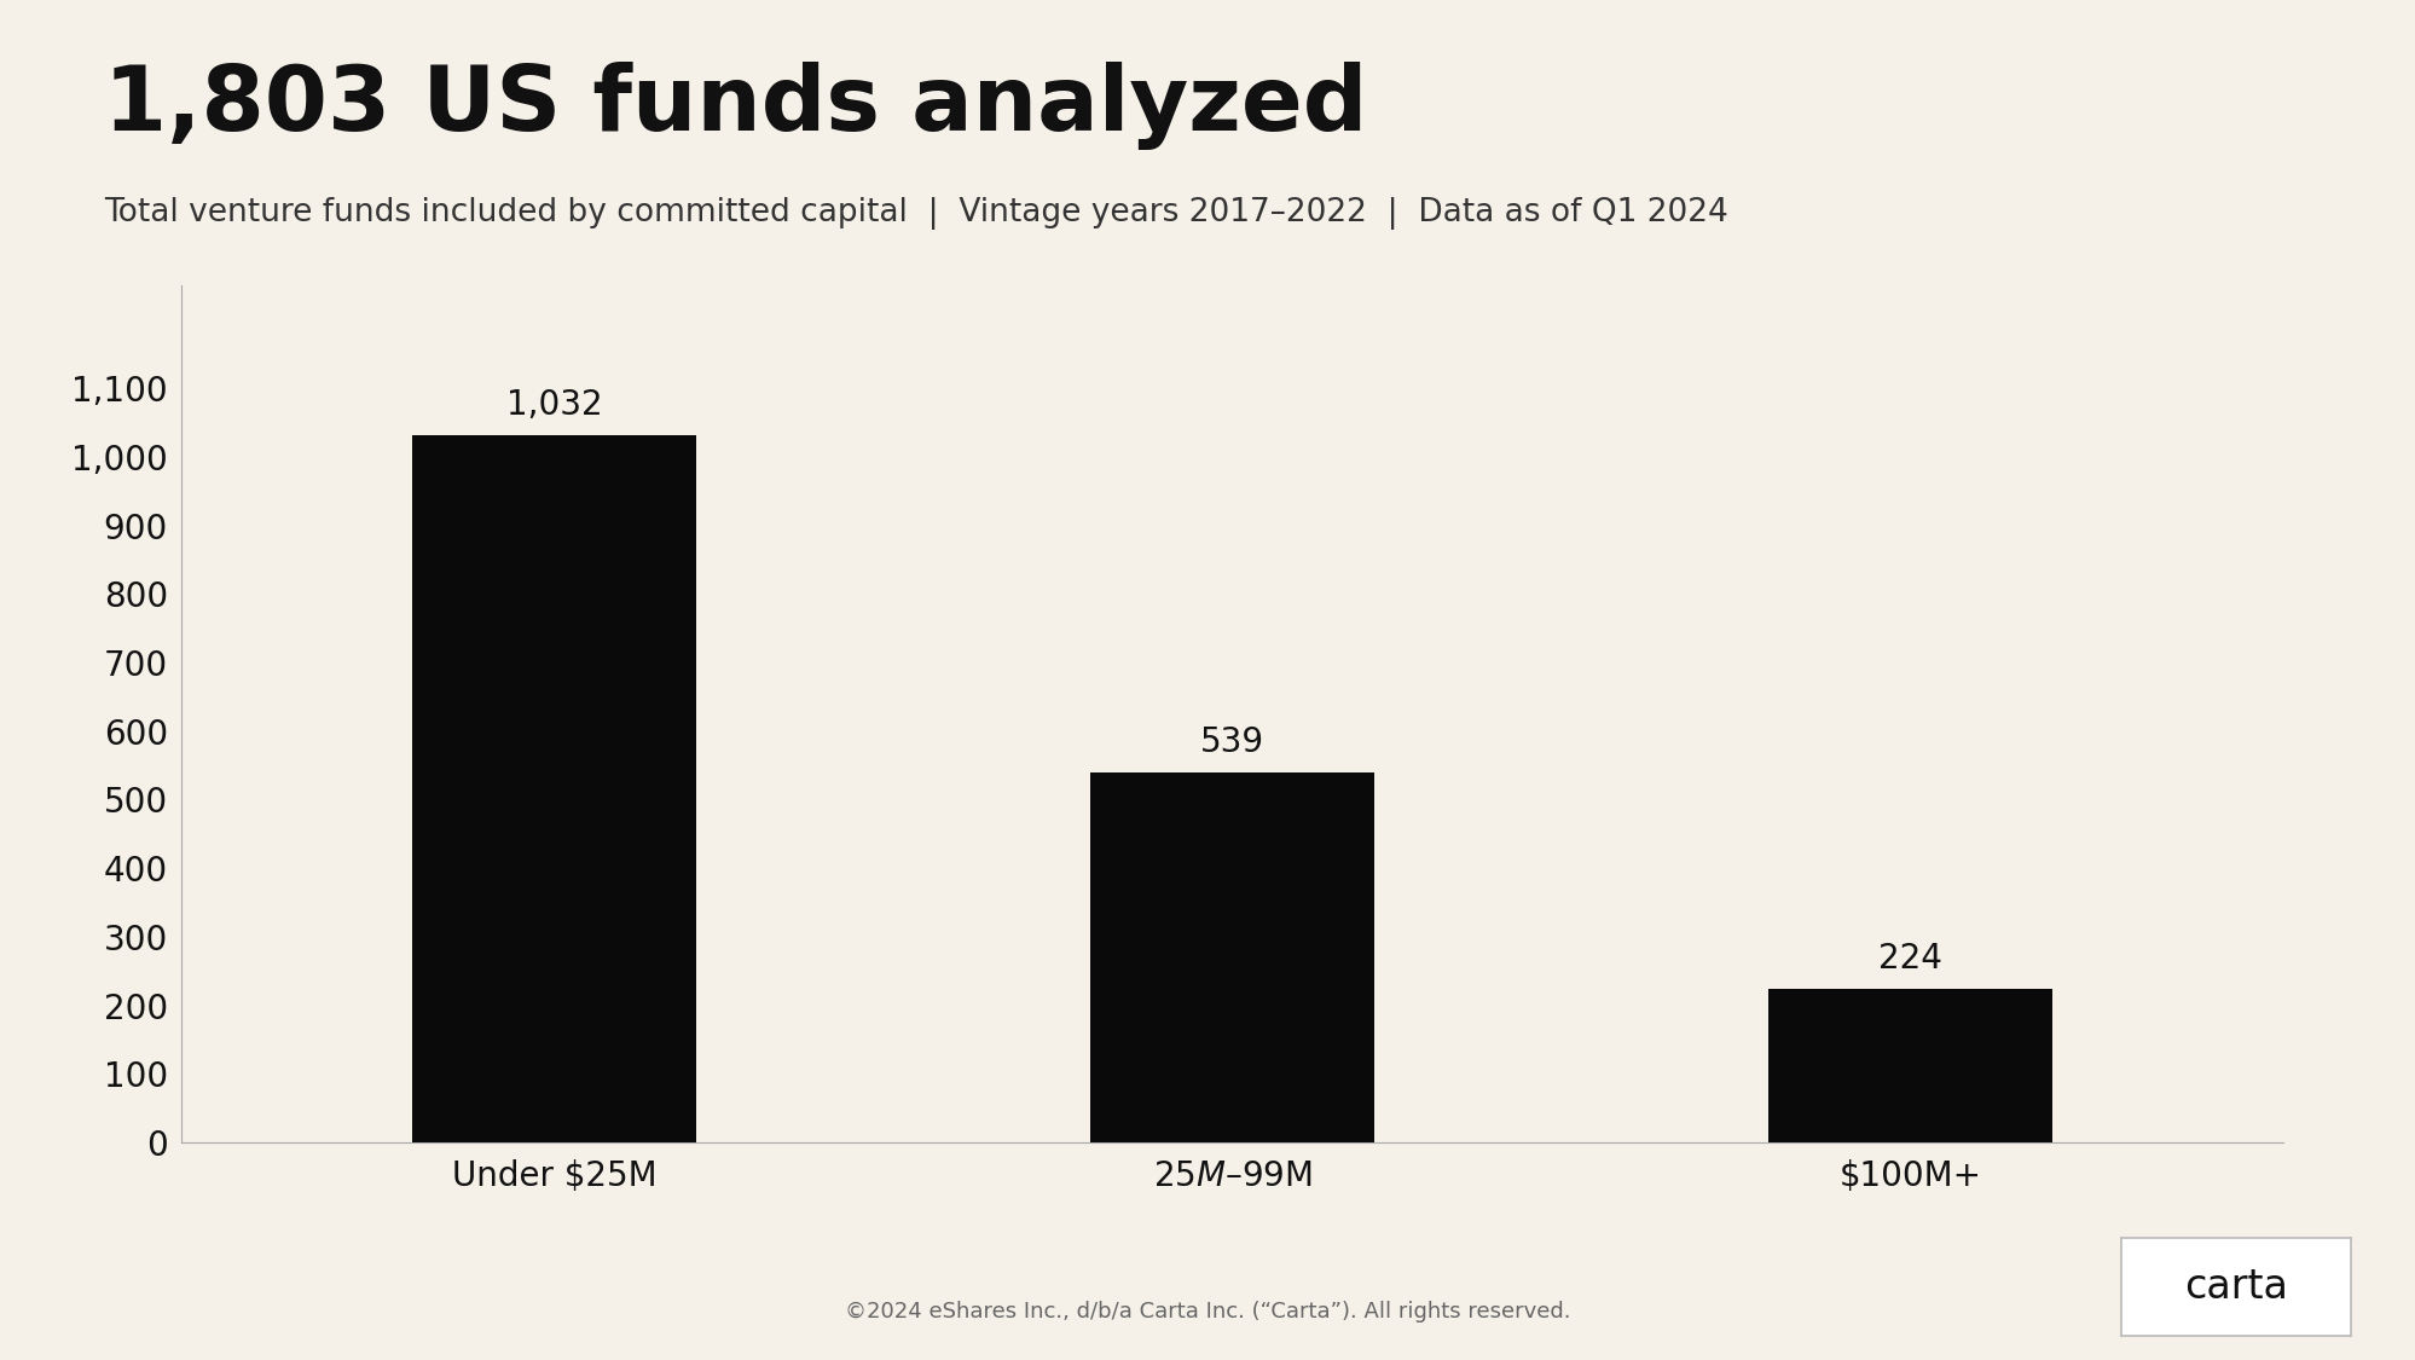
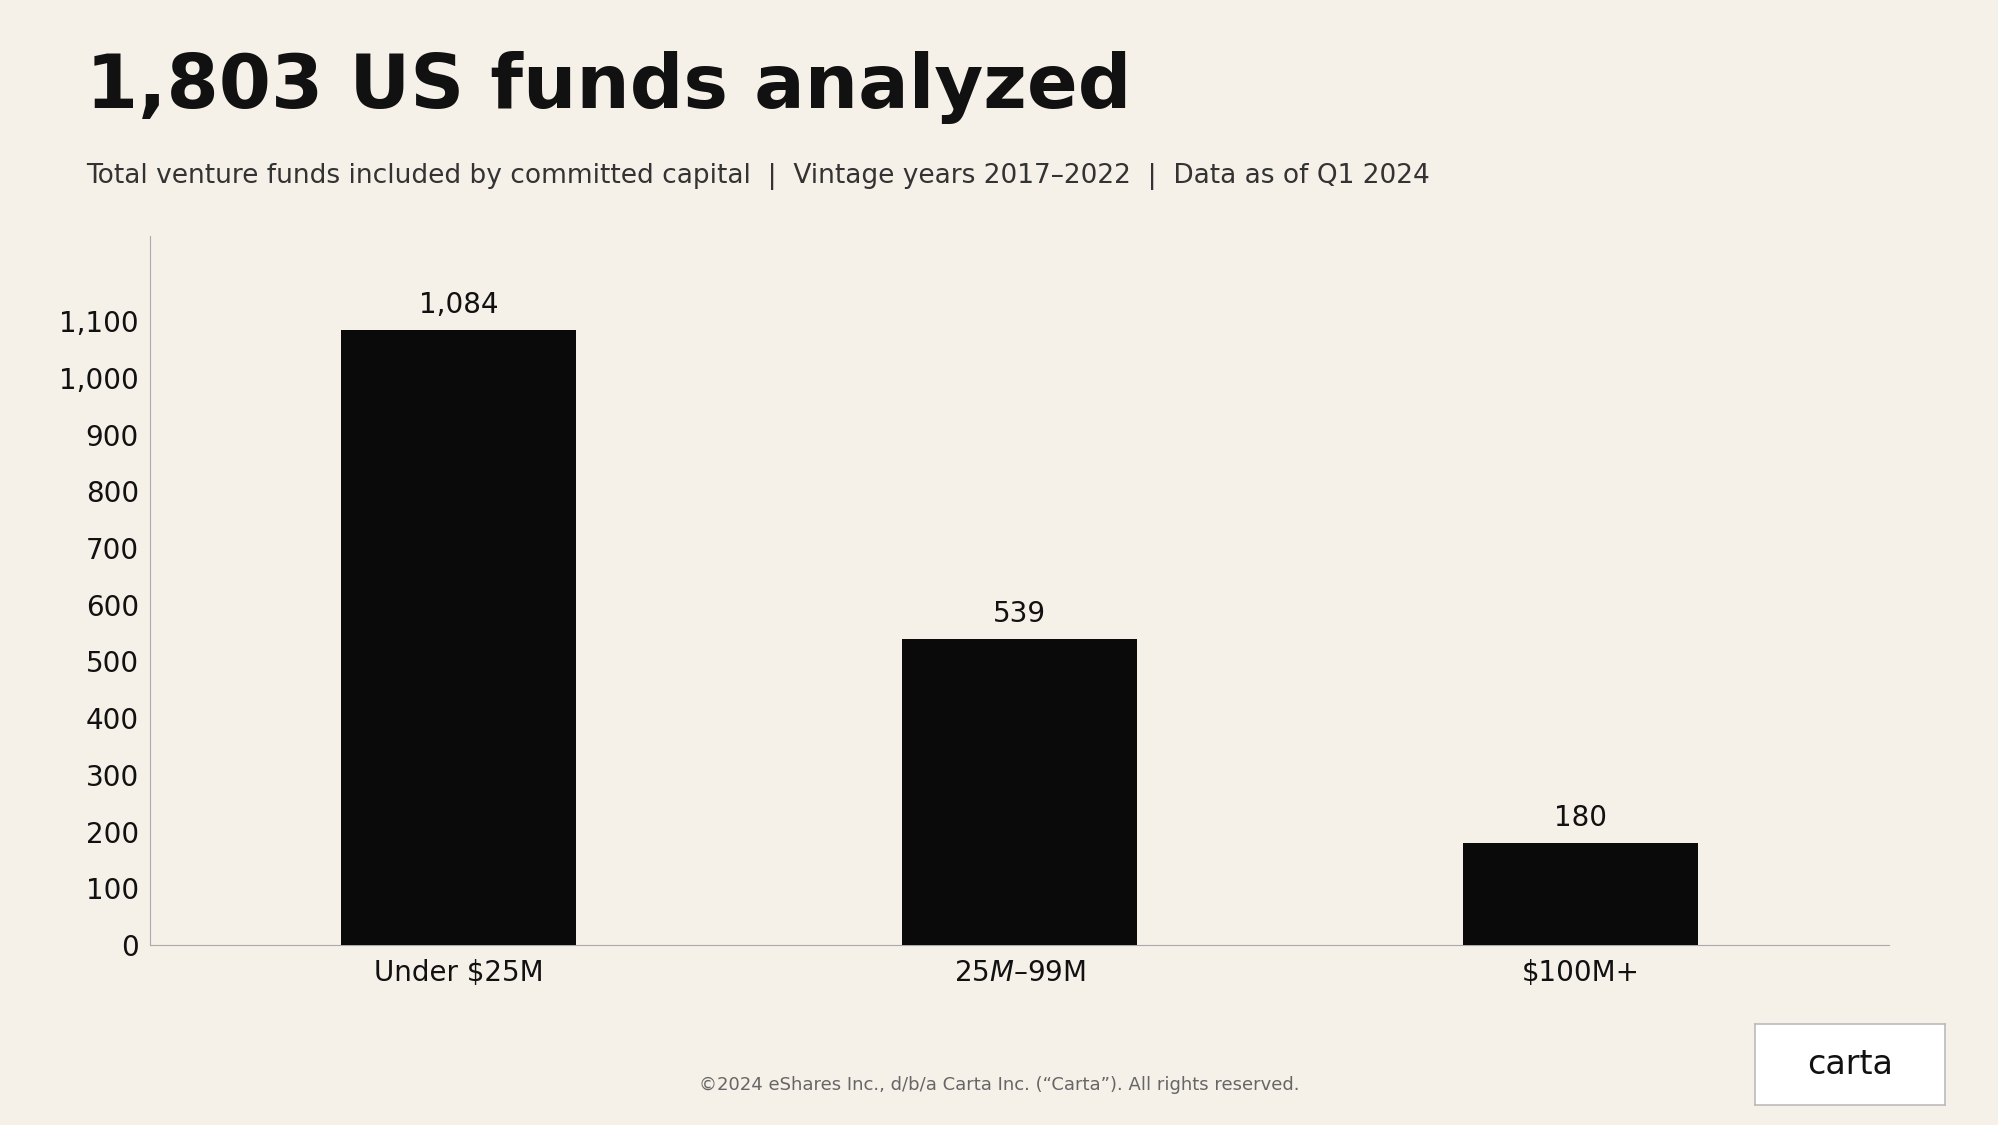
Under $25M: 1,032 -> 1,084
$100M+: 224 -> 180
